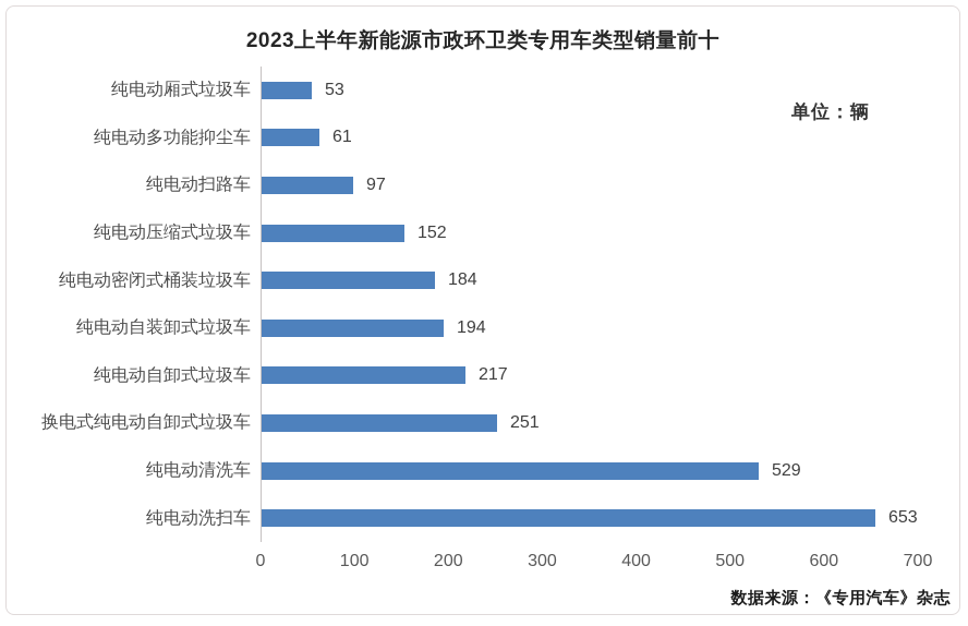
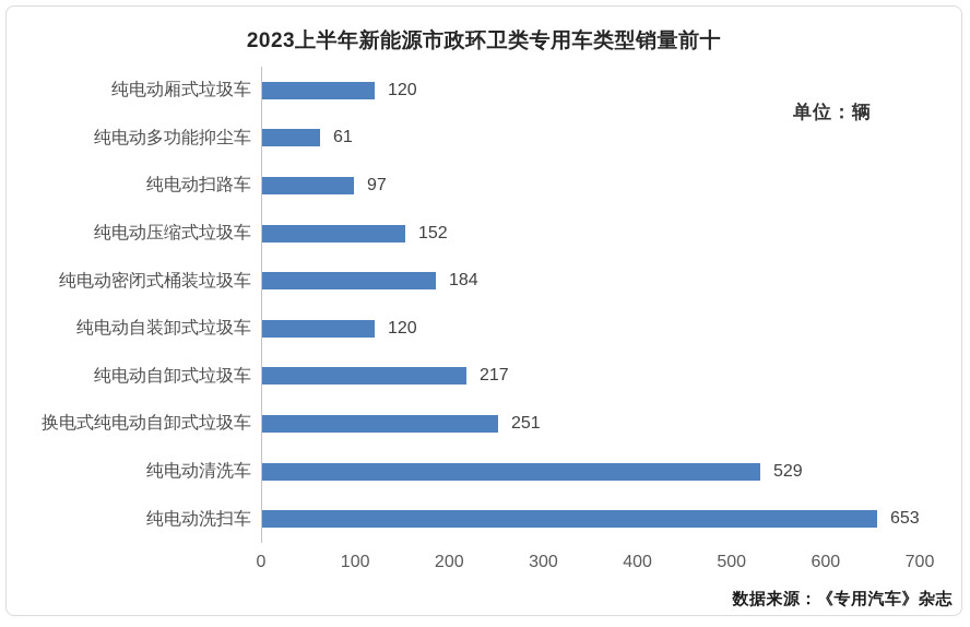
纯电动厢式垃圾车: 53 -> 120
纯电动自装卸式垃圾车: 194 -> 120
